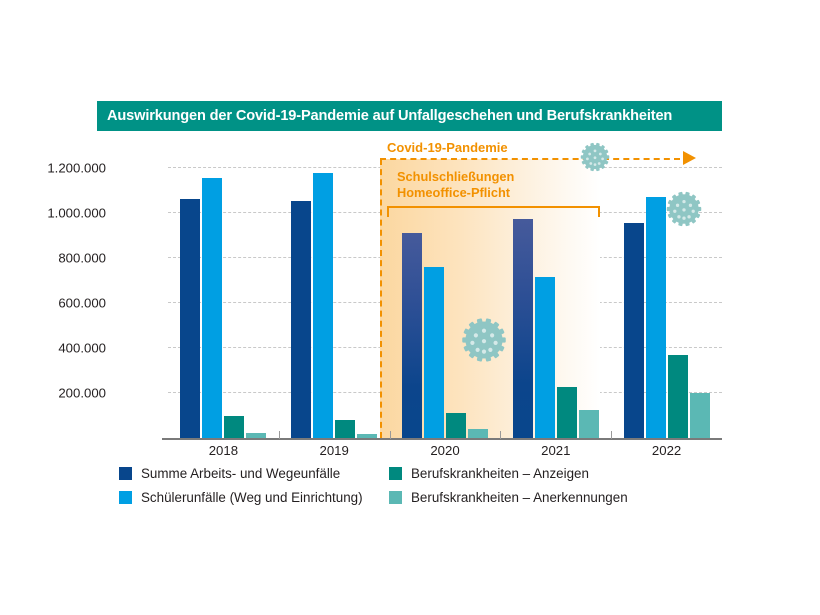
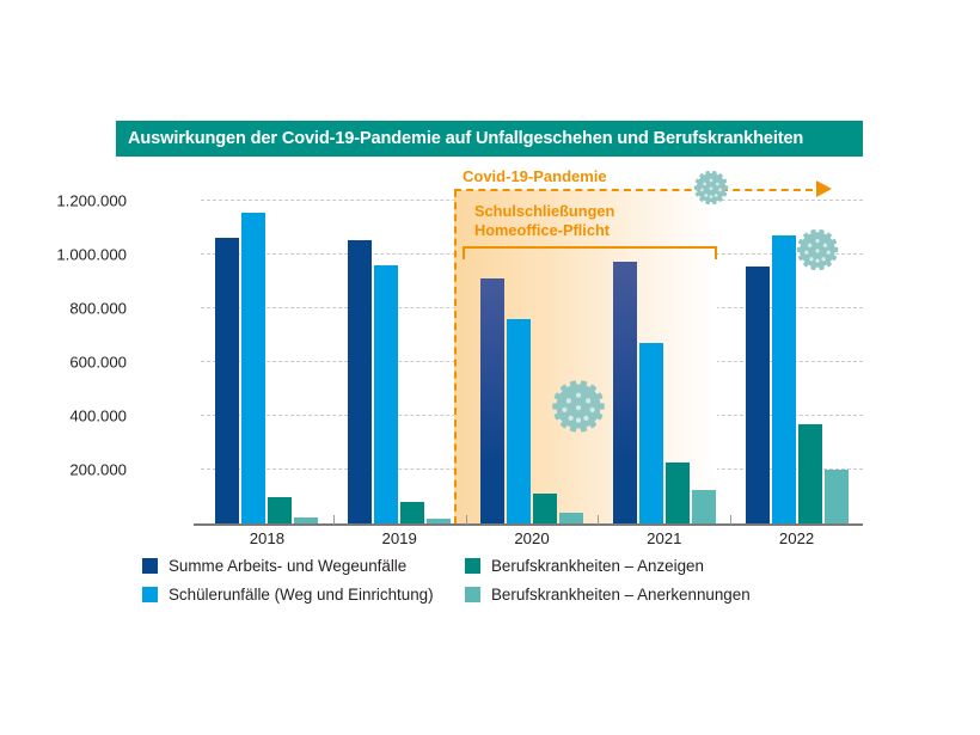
Schülerunfälle (Weg und Einrichtung)/2019: 1180000 -> 960000
Schülerunfälle (Weg und Einrichtung)/2021: 720000 -> 670000
